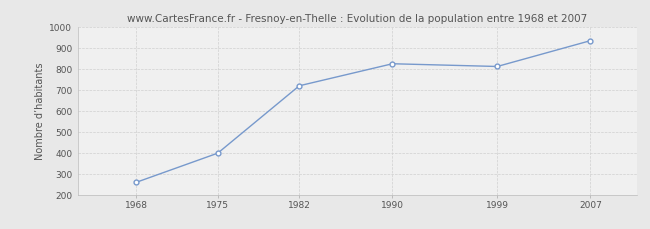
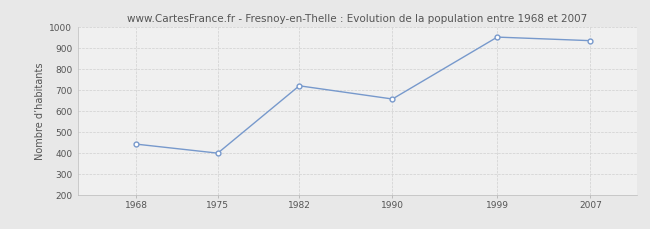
1968: 258 -> 440
1990: 823 -> 655
1999: 810 -> 950
